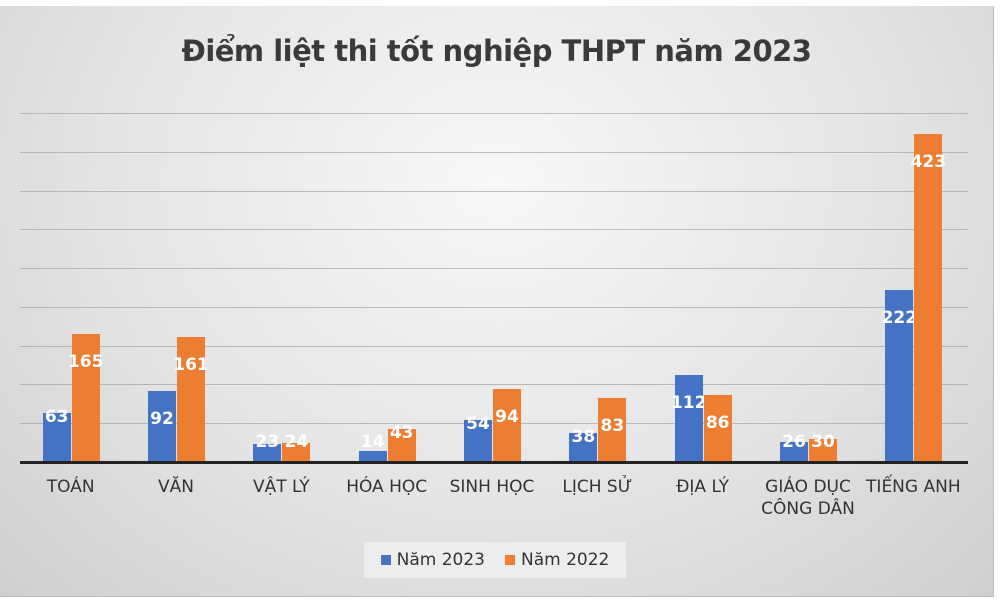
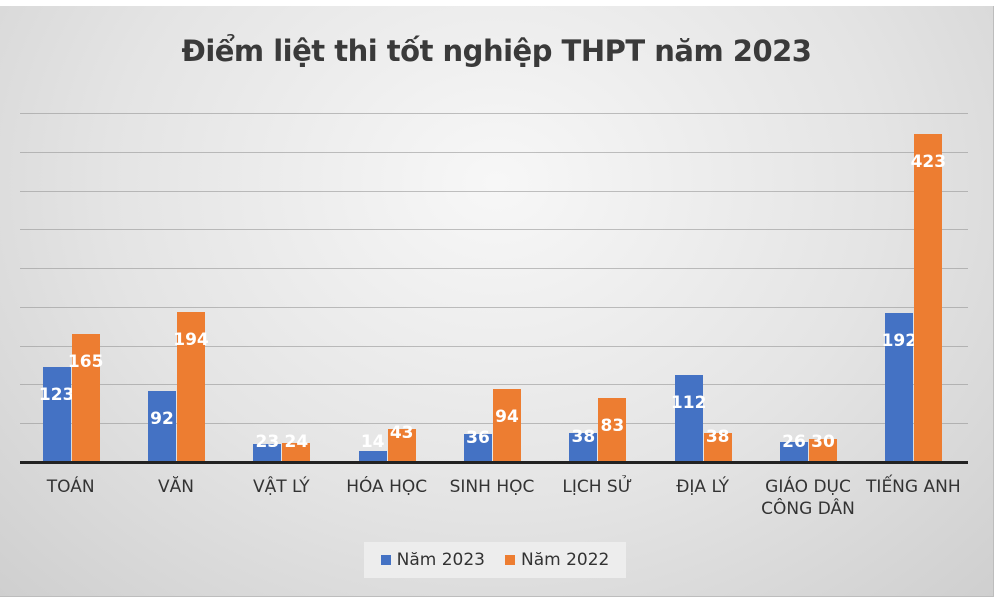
Năm 2023/TOÁN: 63 -> 123
Năm 2022/VĂN: 161 -> 194
Năm 2023/SINH HỌC: 54 -> 36
Năm 2022/ĐỊA LÝ: 86 -> 38
Năm 2023/TIẾNG ANH: 222 -> 192
